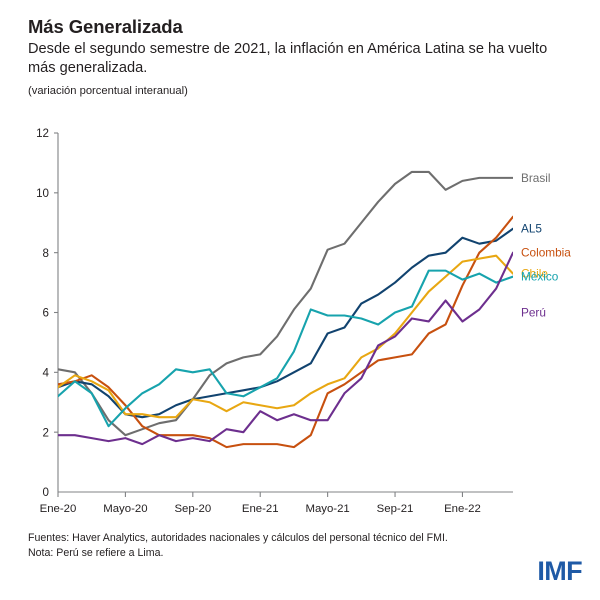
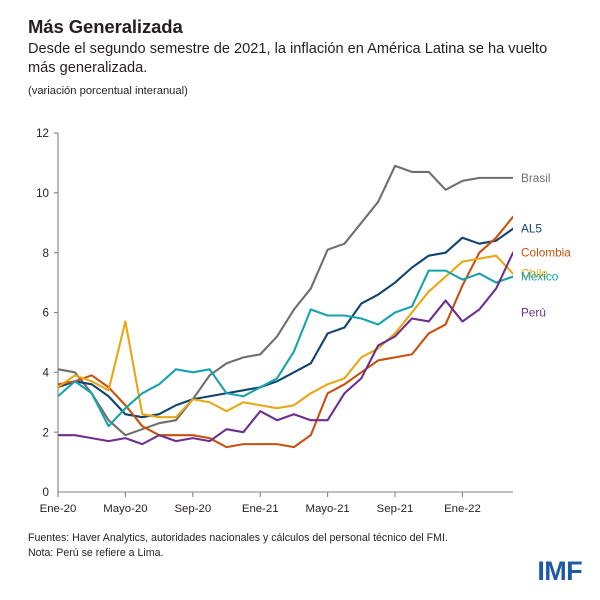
Chile/Mayo-20: 2.6 -> 5.7
Brasil/Sep-21: 10.3 -> 10.9
